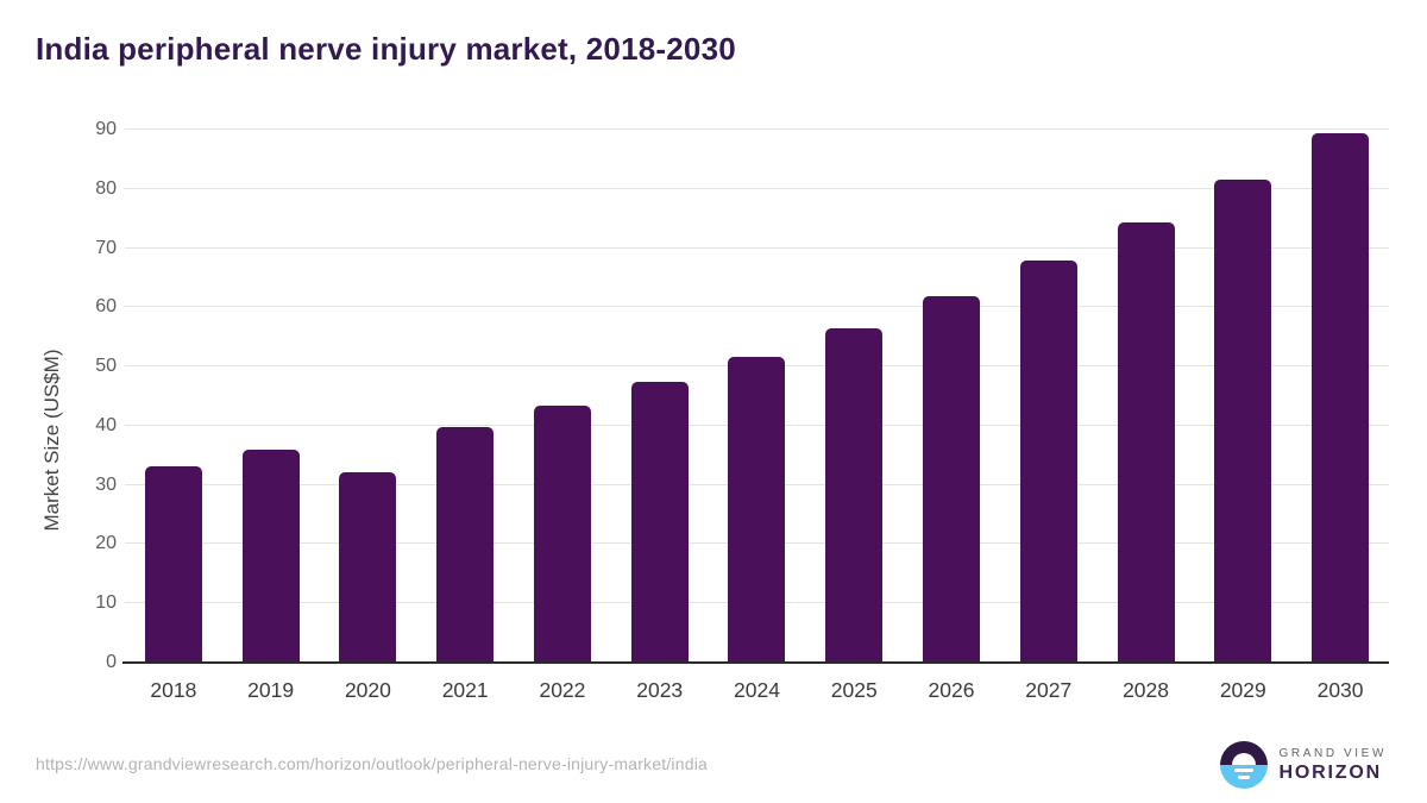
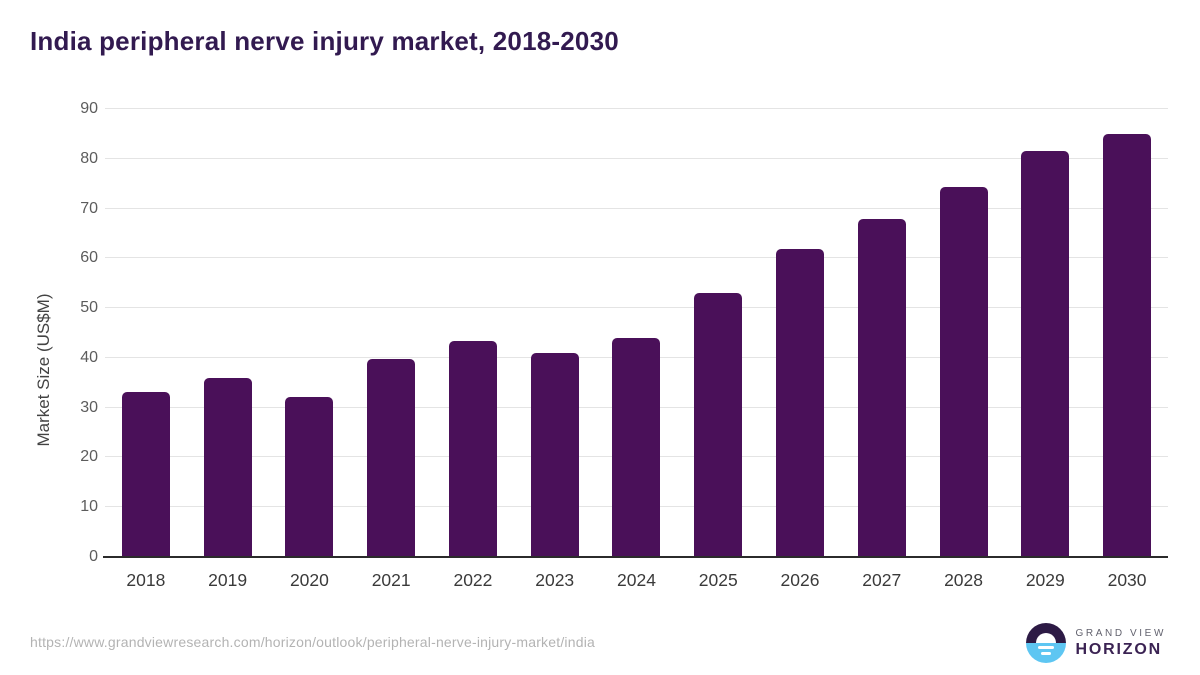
2023: 48 -> 41
2024: 52 -> 44
2025: 56 -> 53
2030: 90 -> 85
